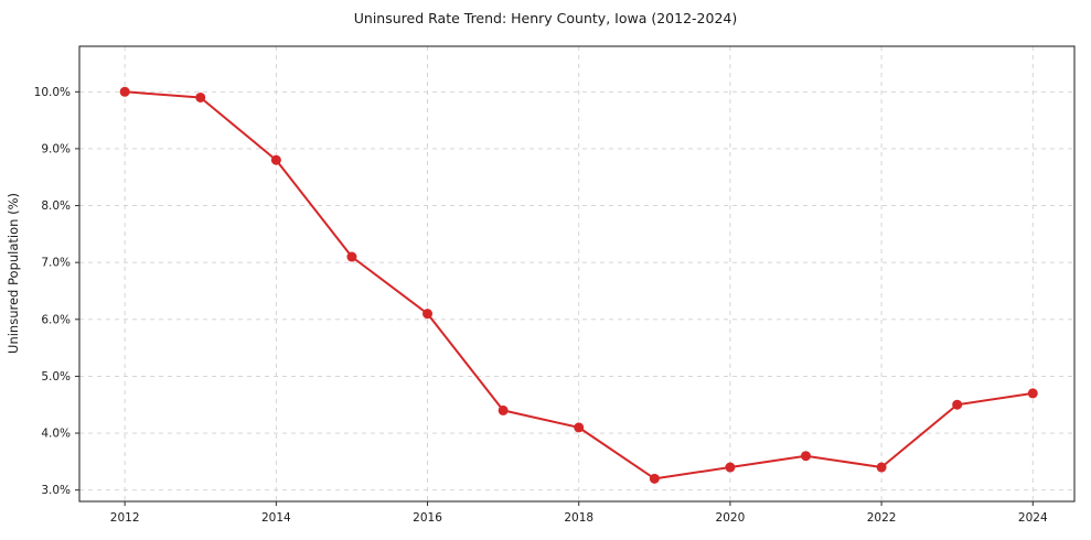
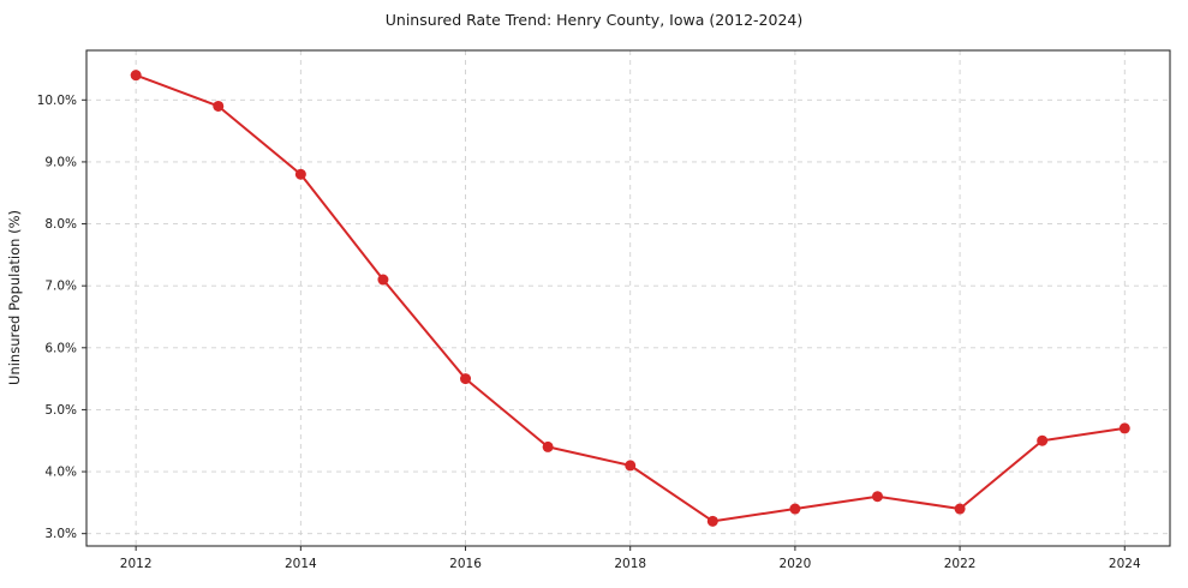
2012: 10.0% -> 10.4%
2016: 6.1% -> 5.5%
